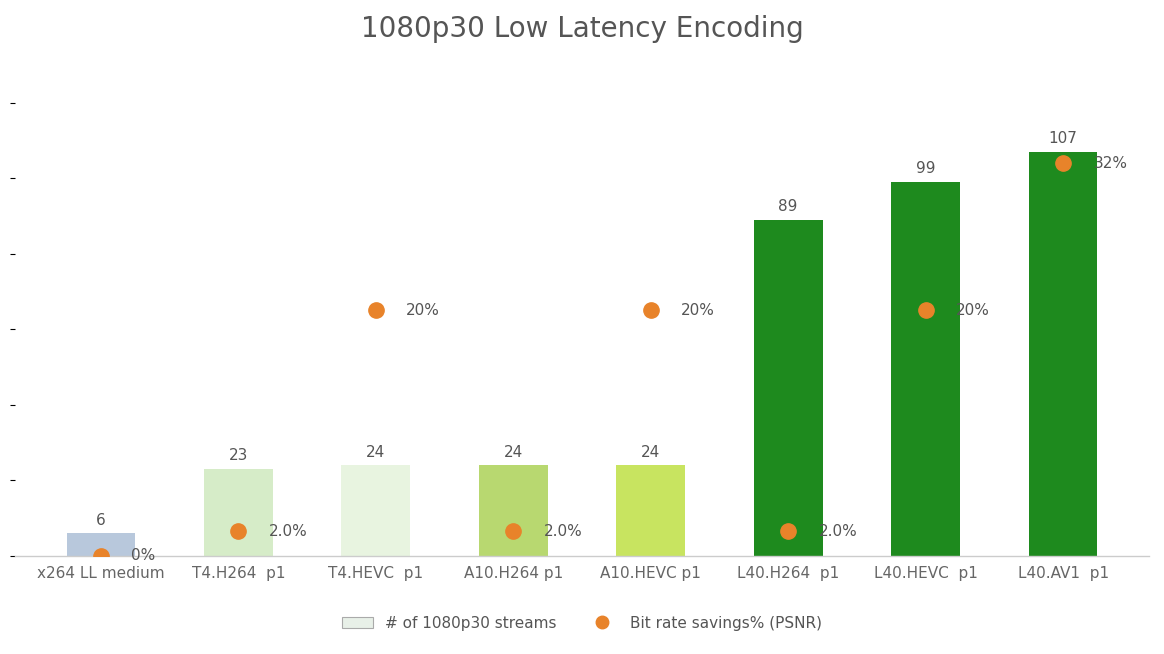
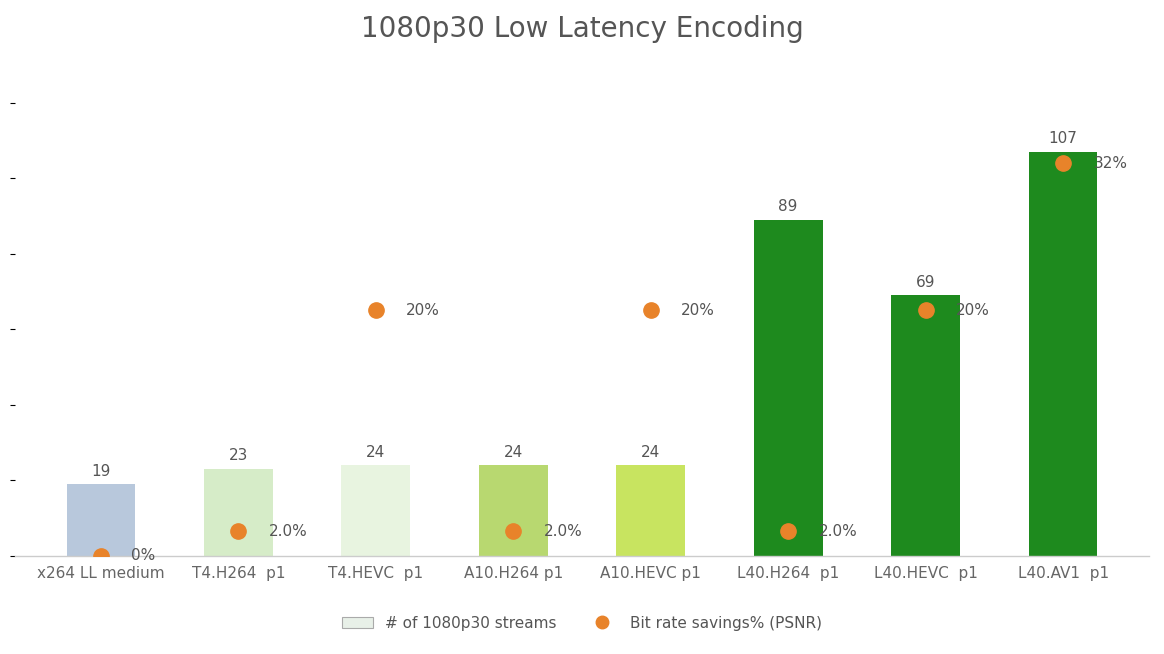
x264 LL medium: 6 -> 19
L40.HEVC p1: 99 -> 69
